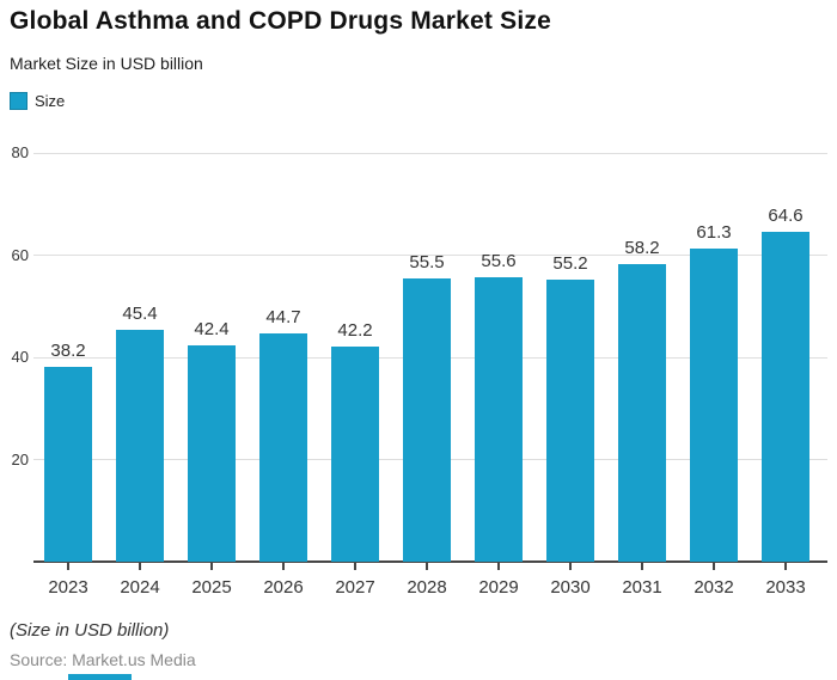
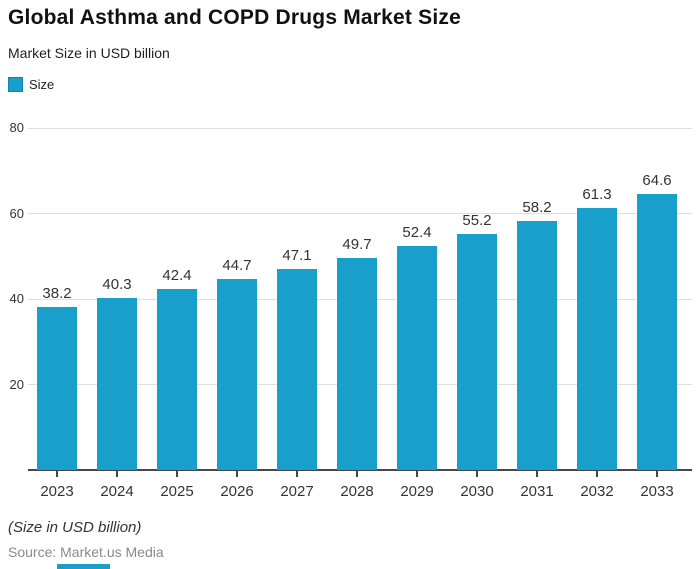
2024: 45.4 -> 40.3
2027: 42.2 -> 47.1
2028: 55.5 -> 49.7
2029: 55.6 -> 52.4
